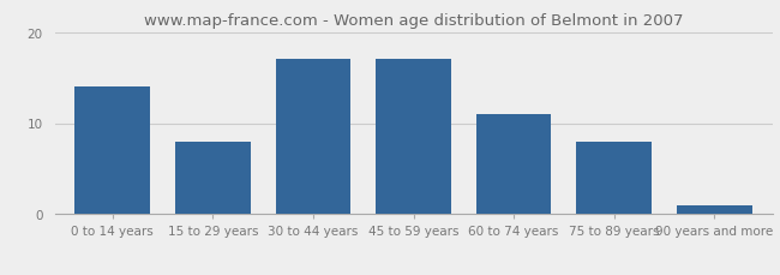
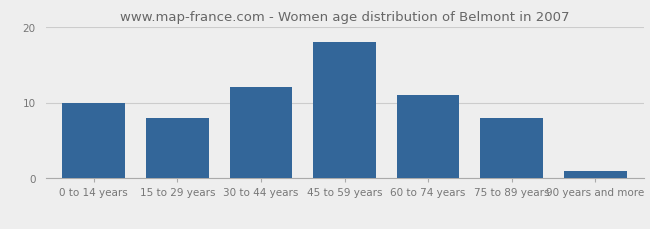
0 to 14 years: 14 -> 10
30 to 44 years: 17 -> 12
45 to 59 years: 17 -> 18
